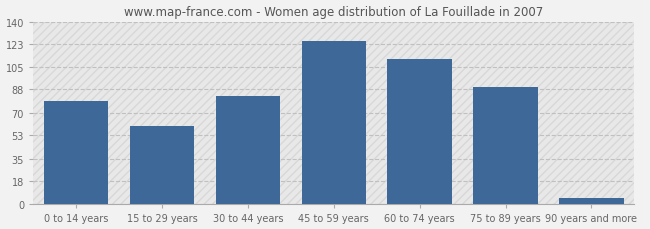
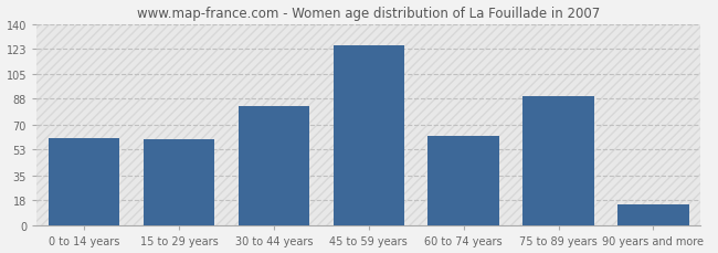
0 to 14 years: 79 -> 61
60 to 74 years: 111 -> 62
90 years and more: 5 -> 15
